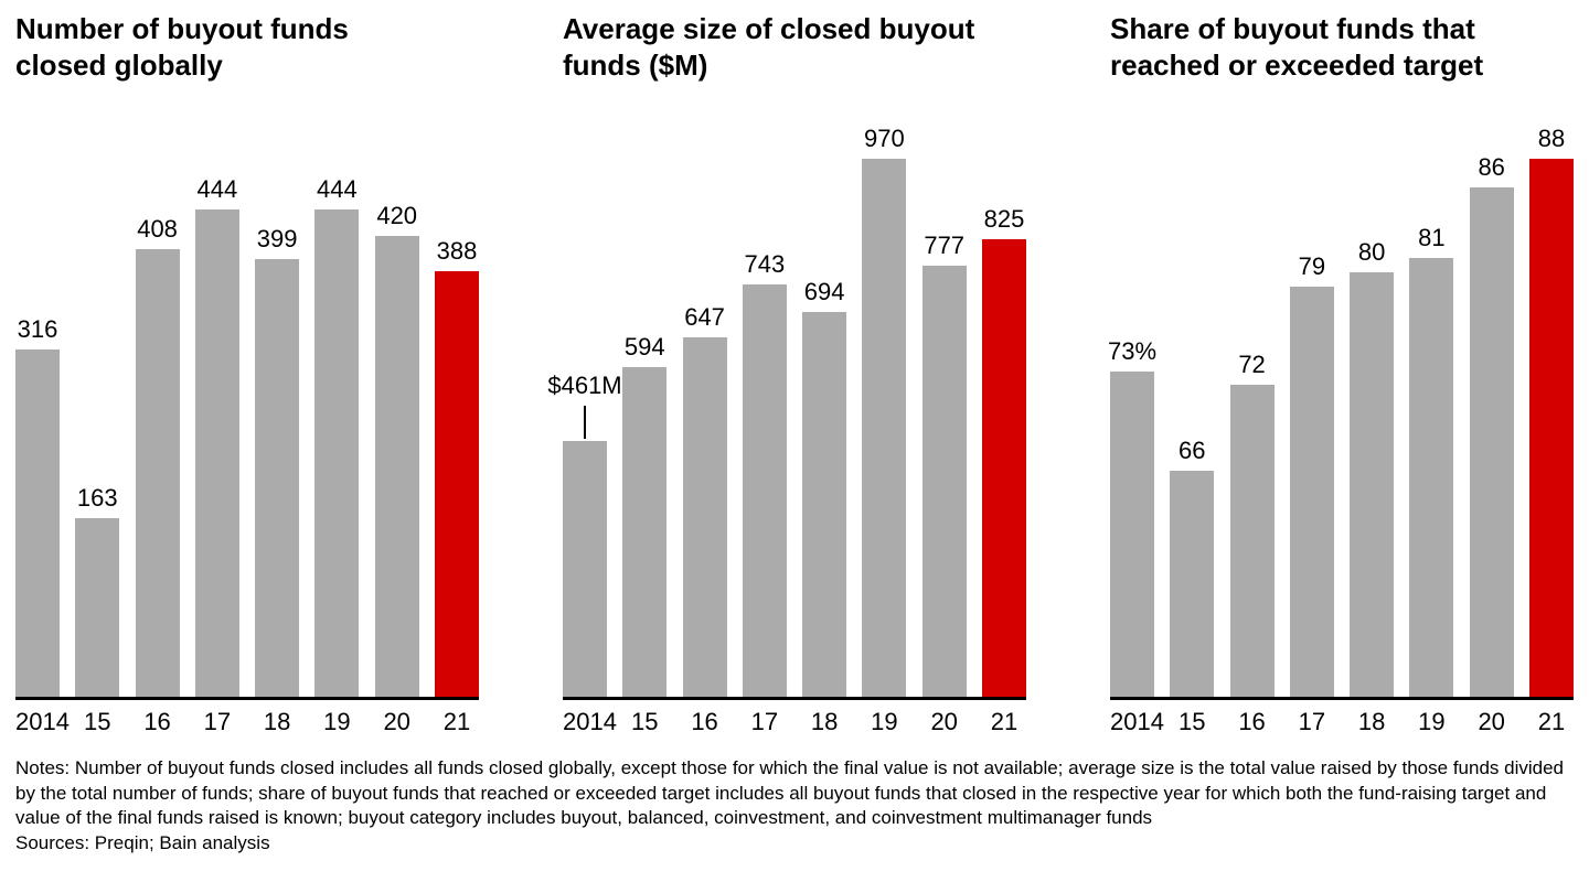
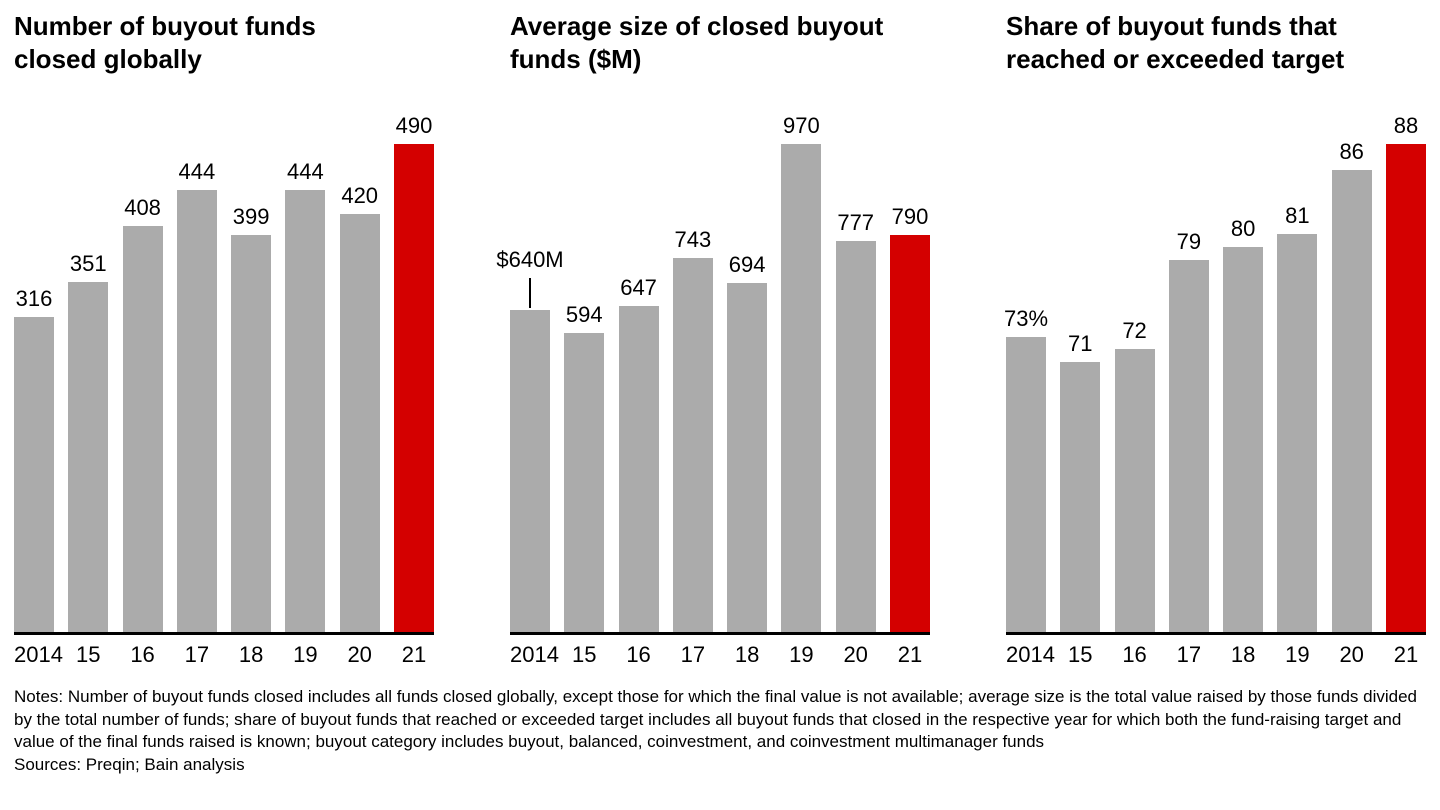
Number of buyout funds closed globally/15: 163 -> 351
Number of buyout funds closed globally/21: 388 -> 490
Average size of closed buyout funds ($M)/2014: $461M -> $640M
Average size of closed buyout funds ($M)/21: 825 -> 790
Share of buyout funds that reached or exceeded target/15: 66 -> 71
